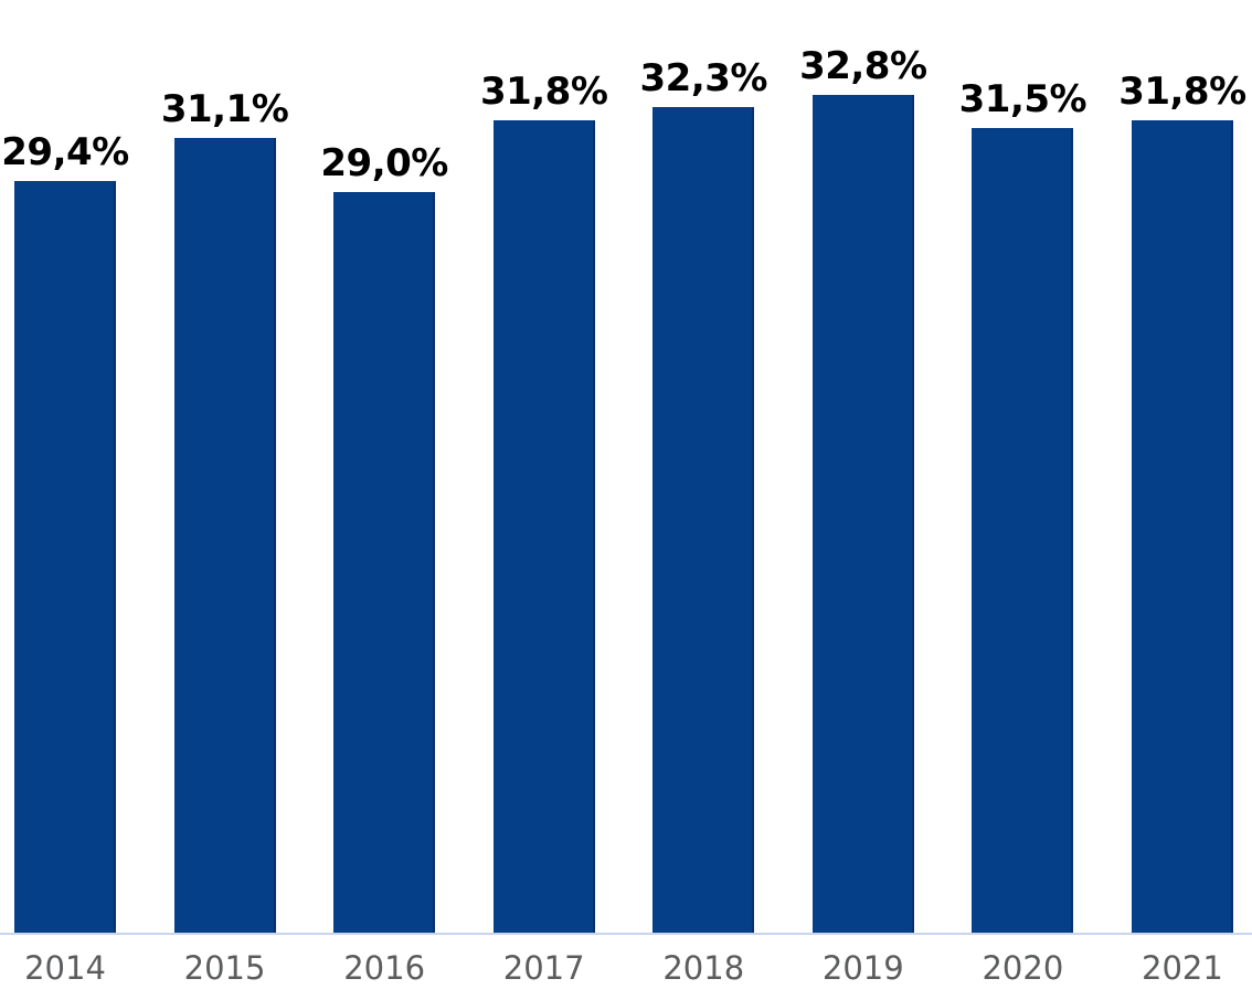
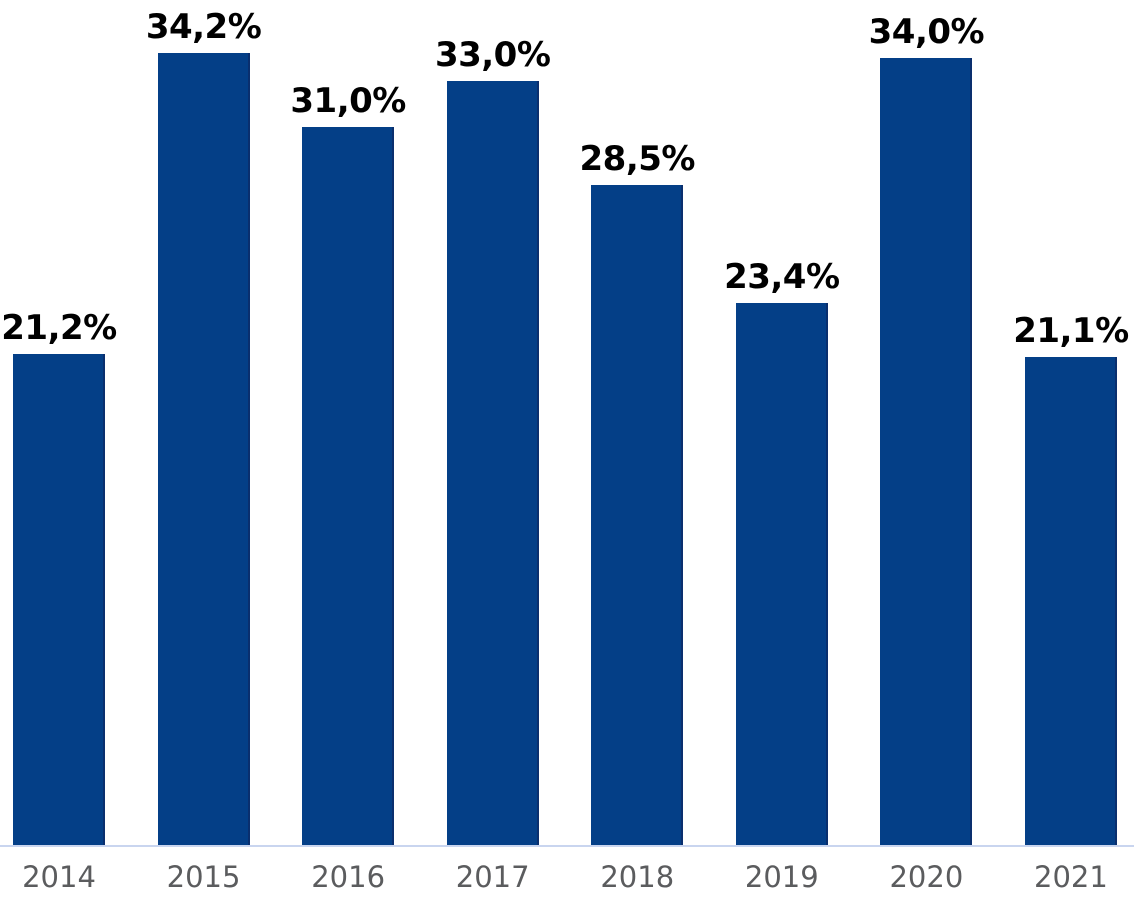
2014: 29,4% -> 21,2%
2015: 31,1% -> 34,2%
2016: 29,0% -> 31,0%
2017: 31,8% -> 33,0%
2018: 32,3% -> 28,5%
2019: 32,8% -> 23,4%
2020: 31,5% -> 34,0%
2021: 31,8% -> 21,1%
